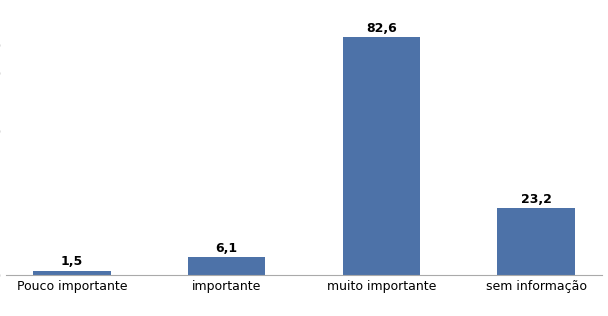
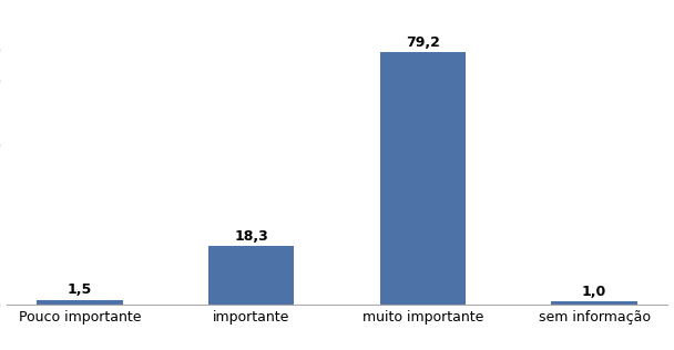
importante: 6,1 -> 18,3
muito importante: 82,6 -> 79,2
sem informação: 23,2 -> 1,0
